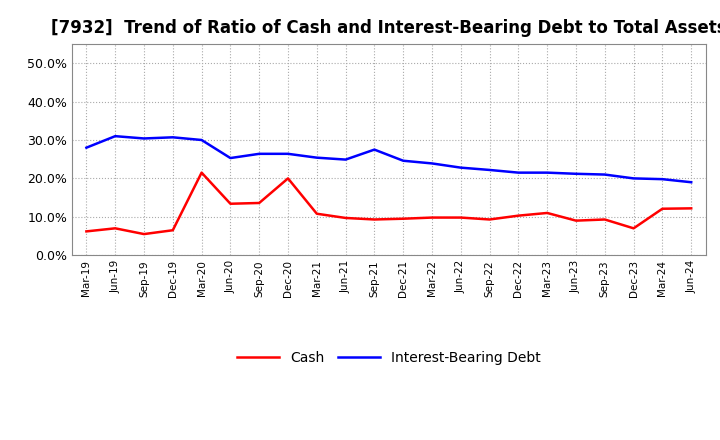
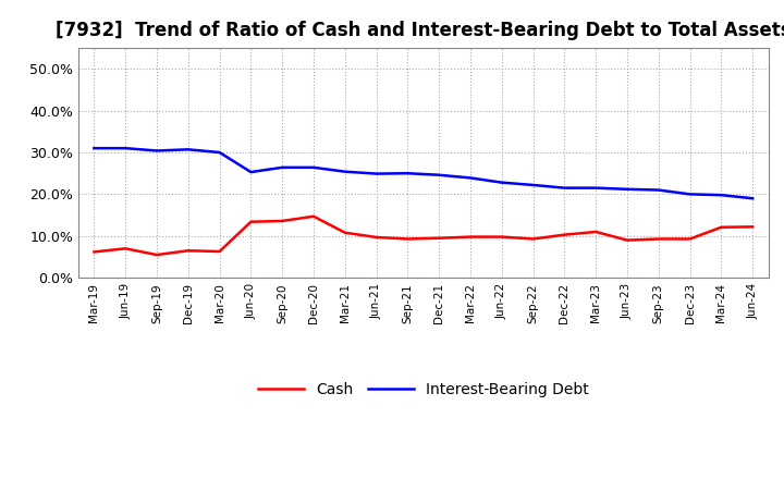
Interest-Bearing Debt/Mar-19: 28.0% -> 31.0%
Cash/Mar-20: 21.5% -> 6.3%
Cash/Dec-20: 20.0% -> 14.7%
Interest-Bearing Debt/Sep-21: 27.5% -> 25.0%
Cash/Dec-23: 7.0% -> 9.3%
